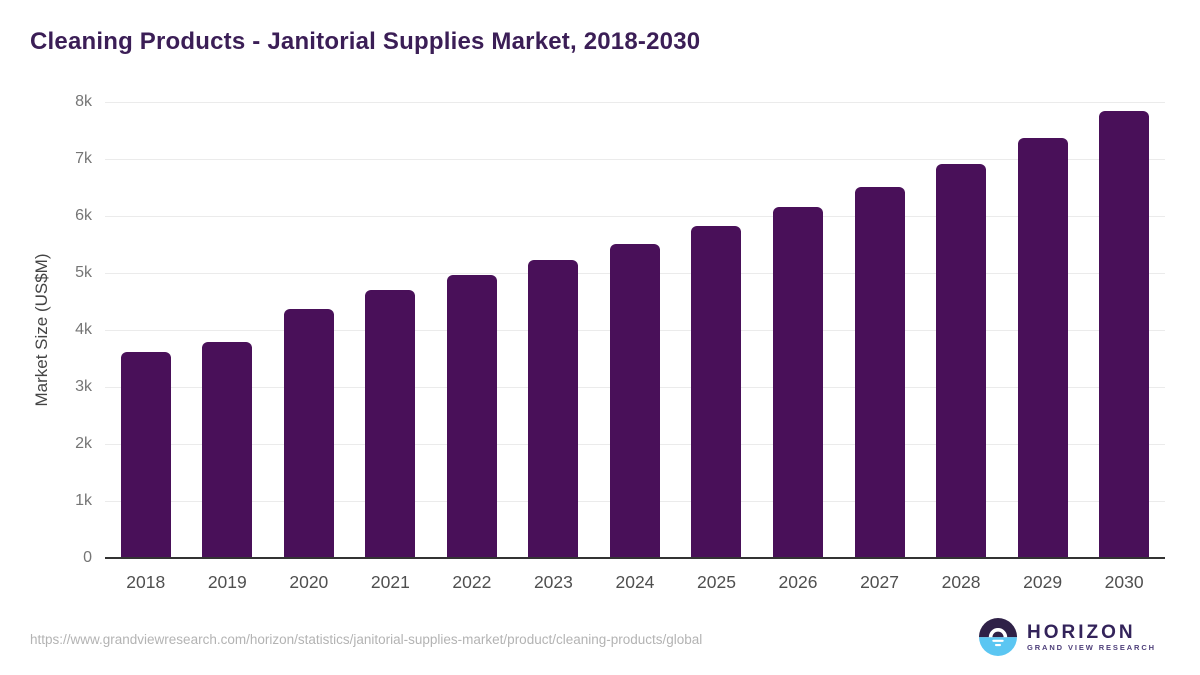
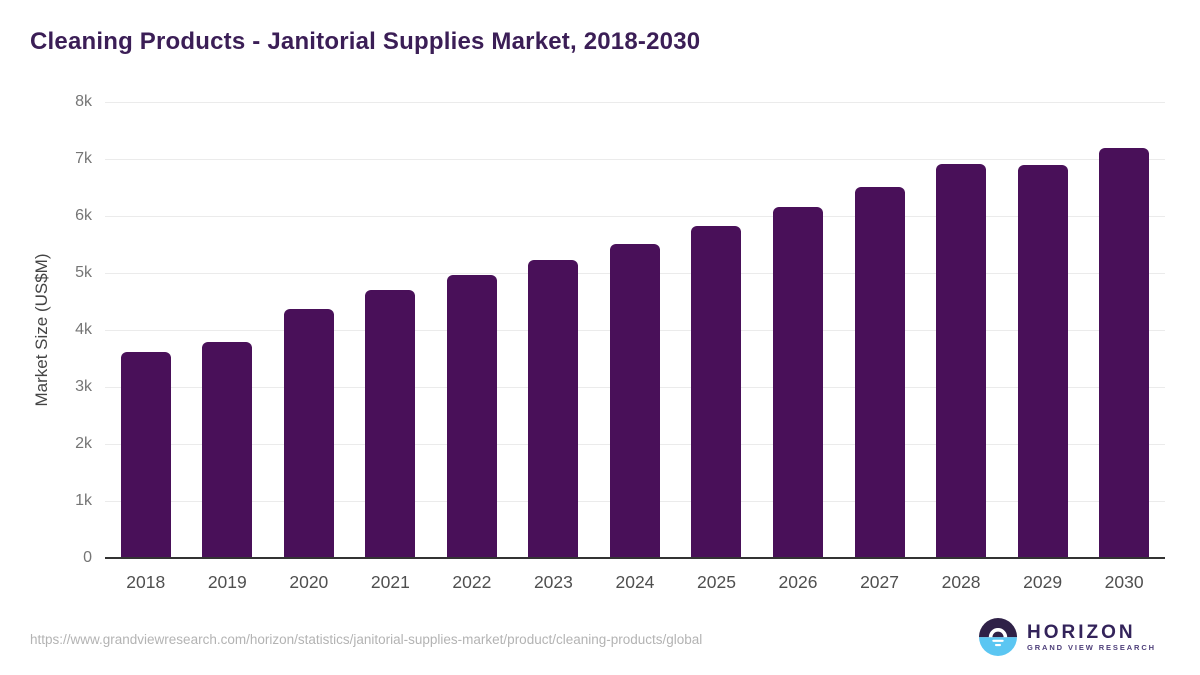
2029: 7.4k -> 6.9k
2030: 7.8k -> 7.2k
